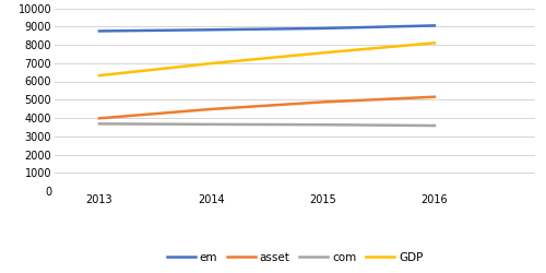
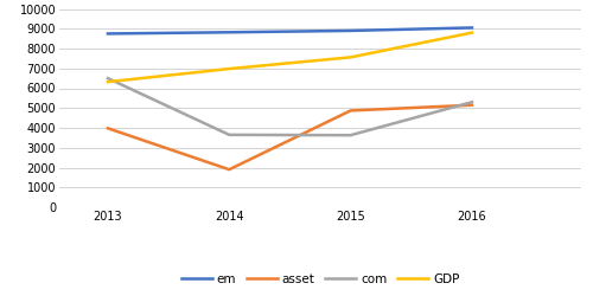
com/2013: 3700 -> 6500
asset/2014: 4500 -> 1900
com/2016: 3600 -> 5300
GDP/2016: 8100 -> 8800
